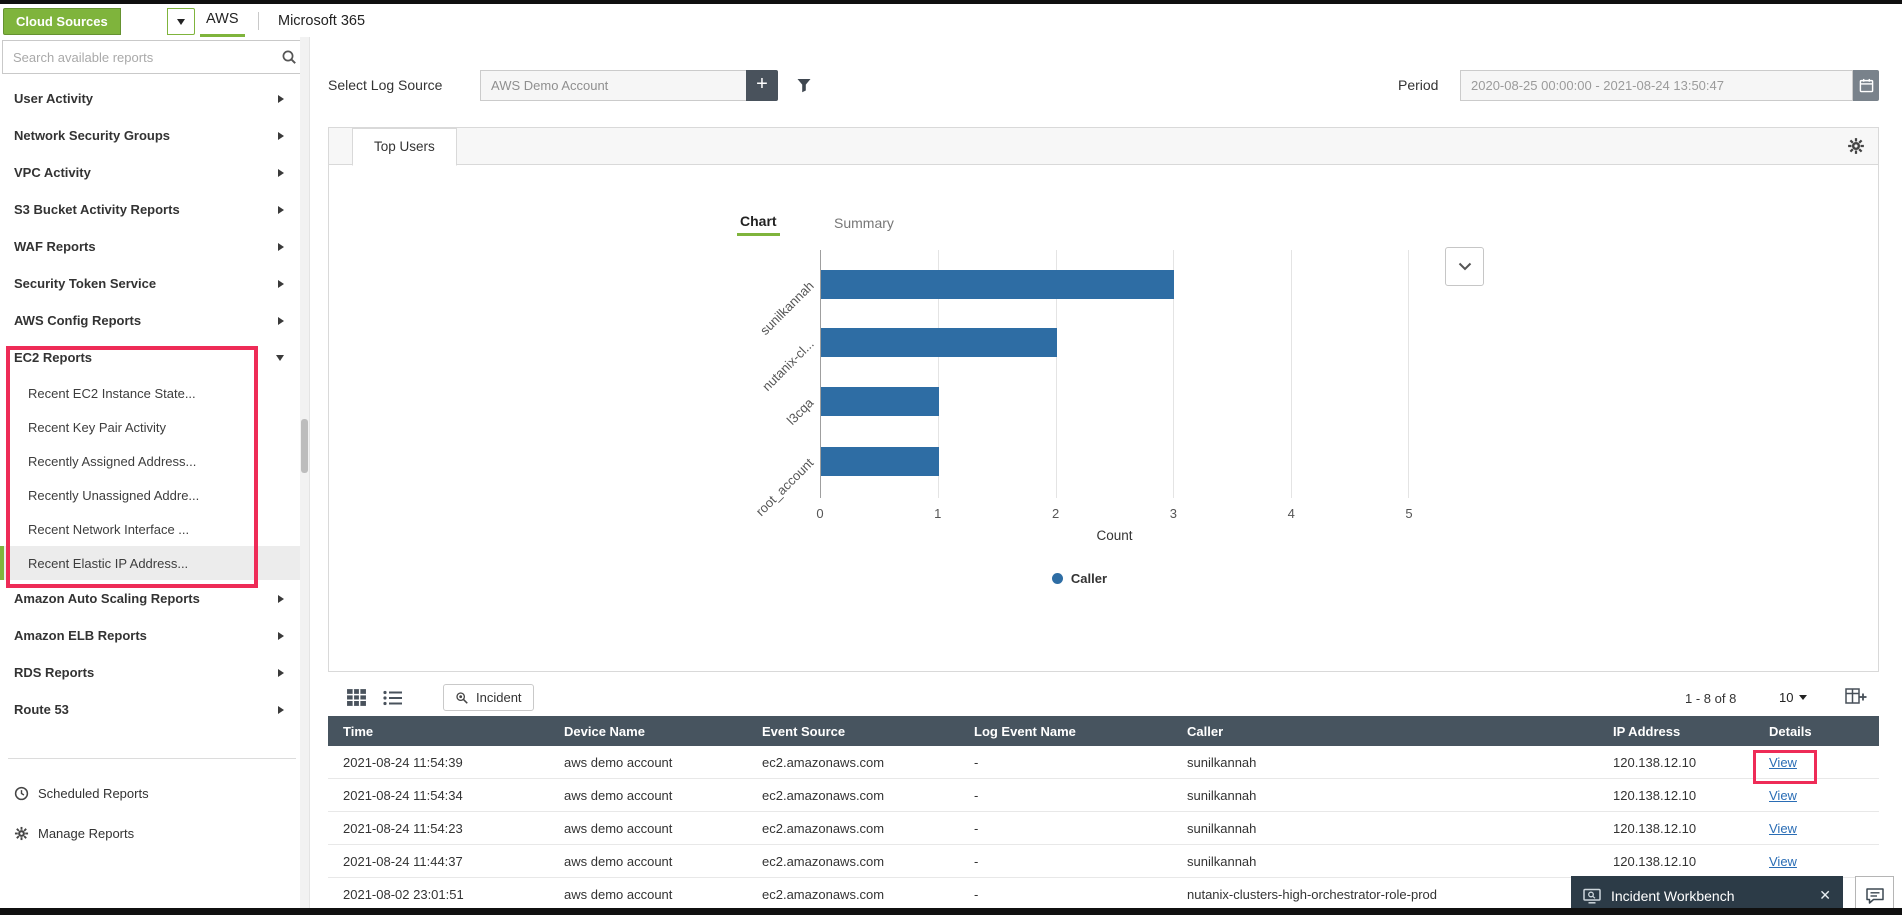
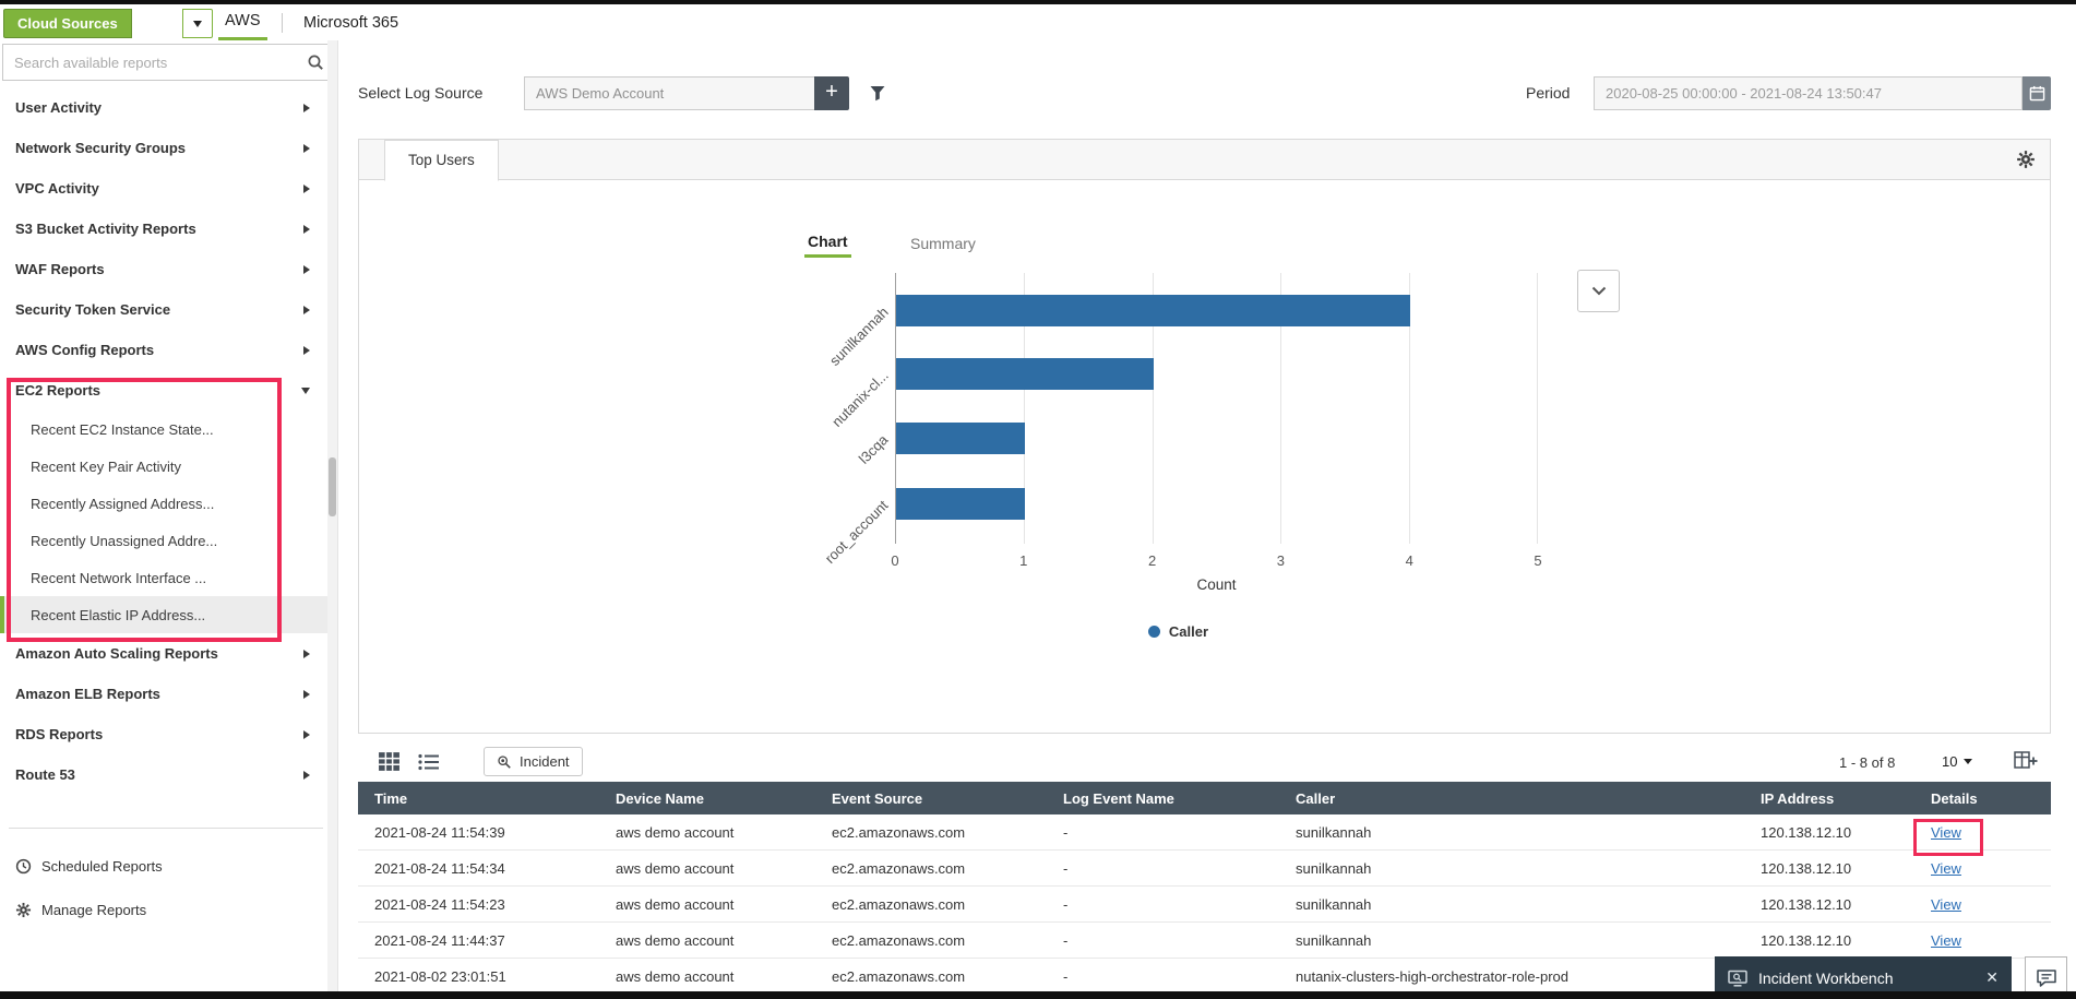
sunilkannah: 3 -> 4
